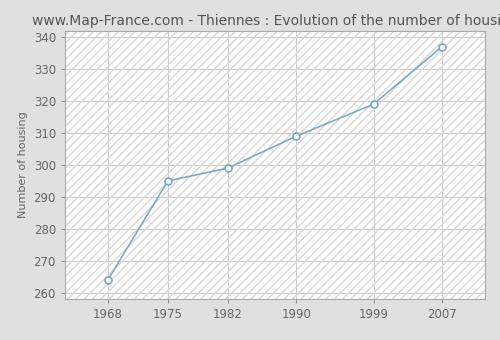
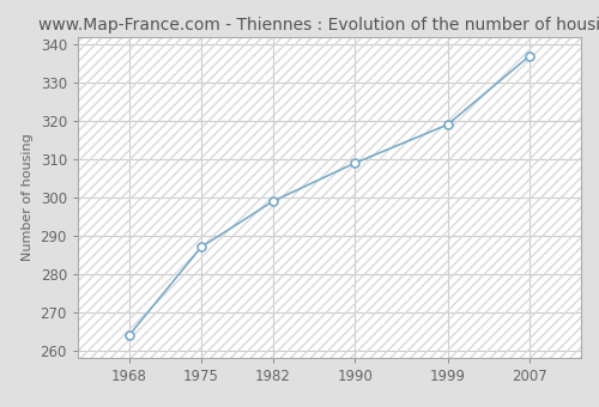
1975: 295 -> 287
